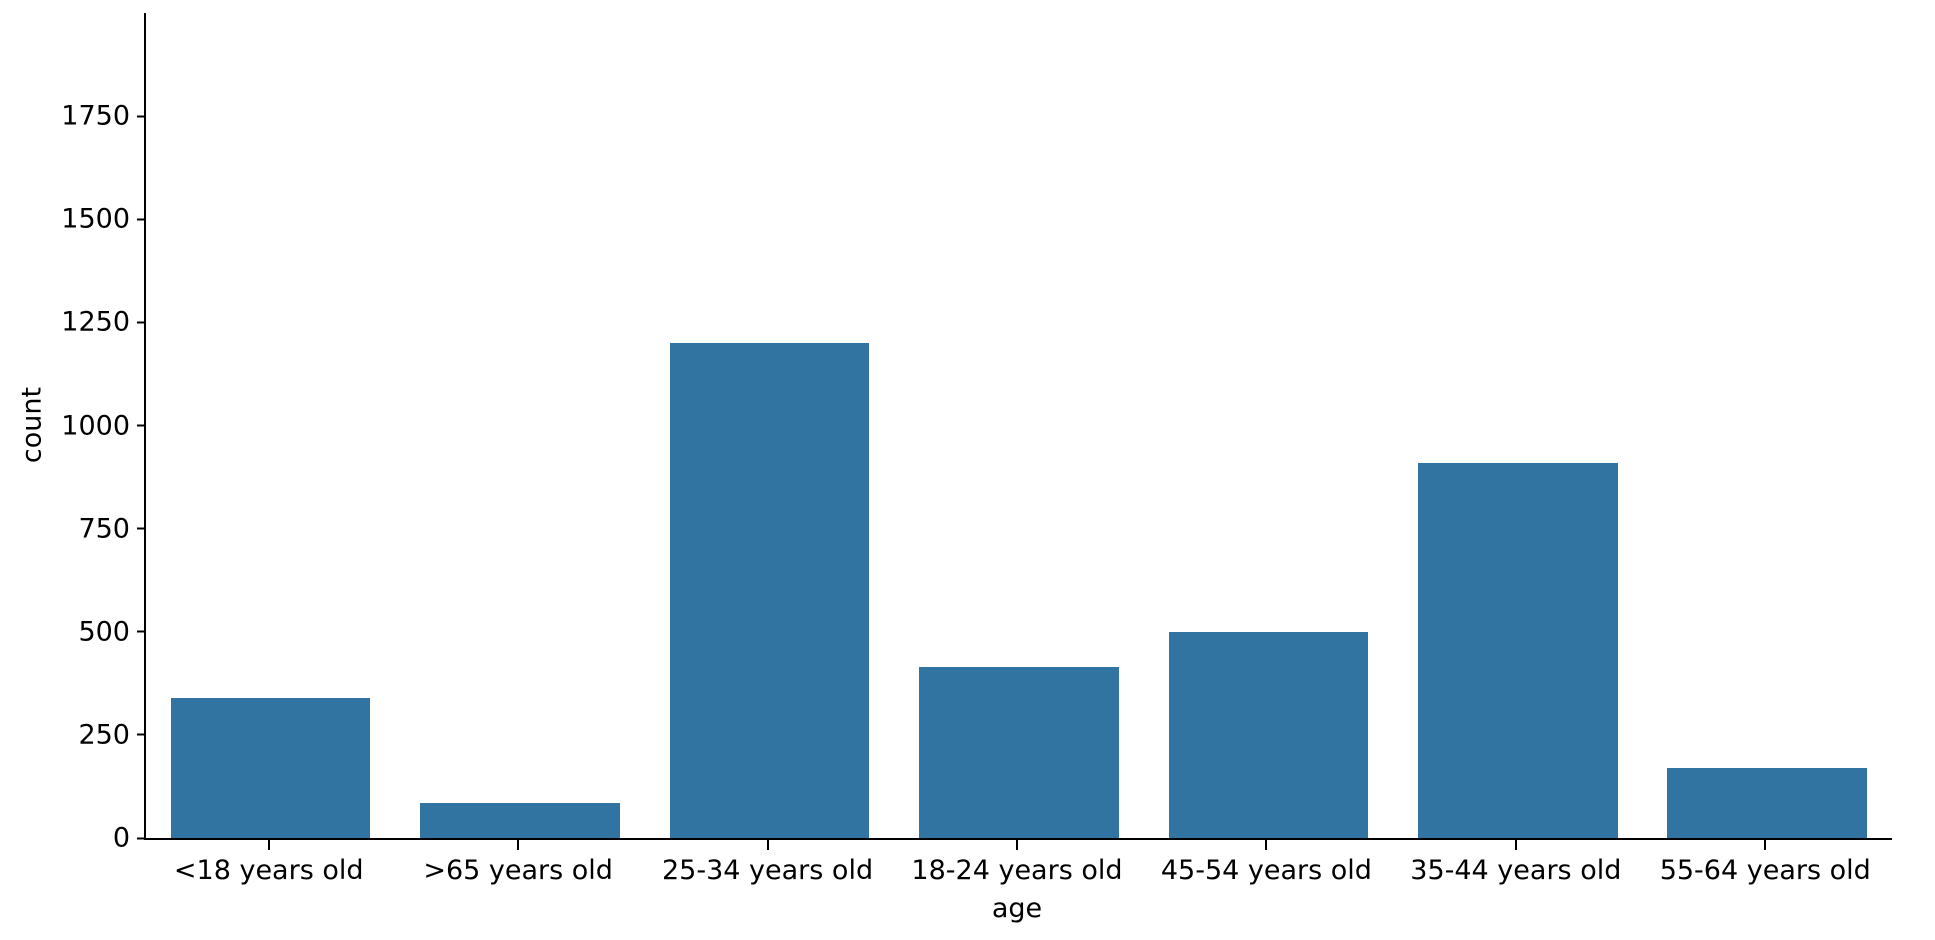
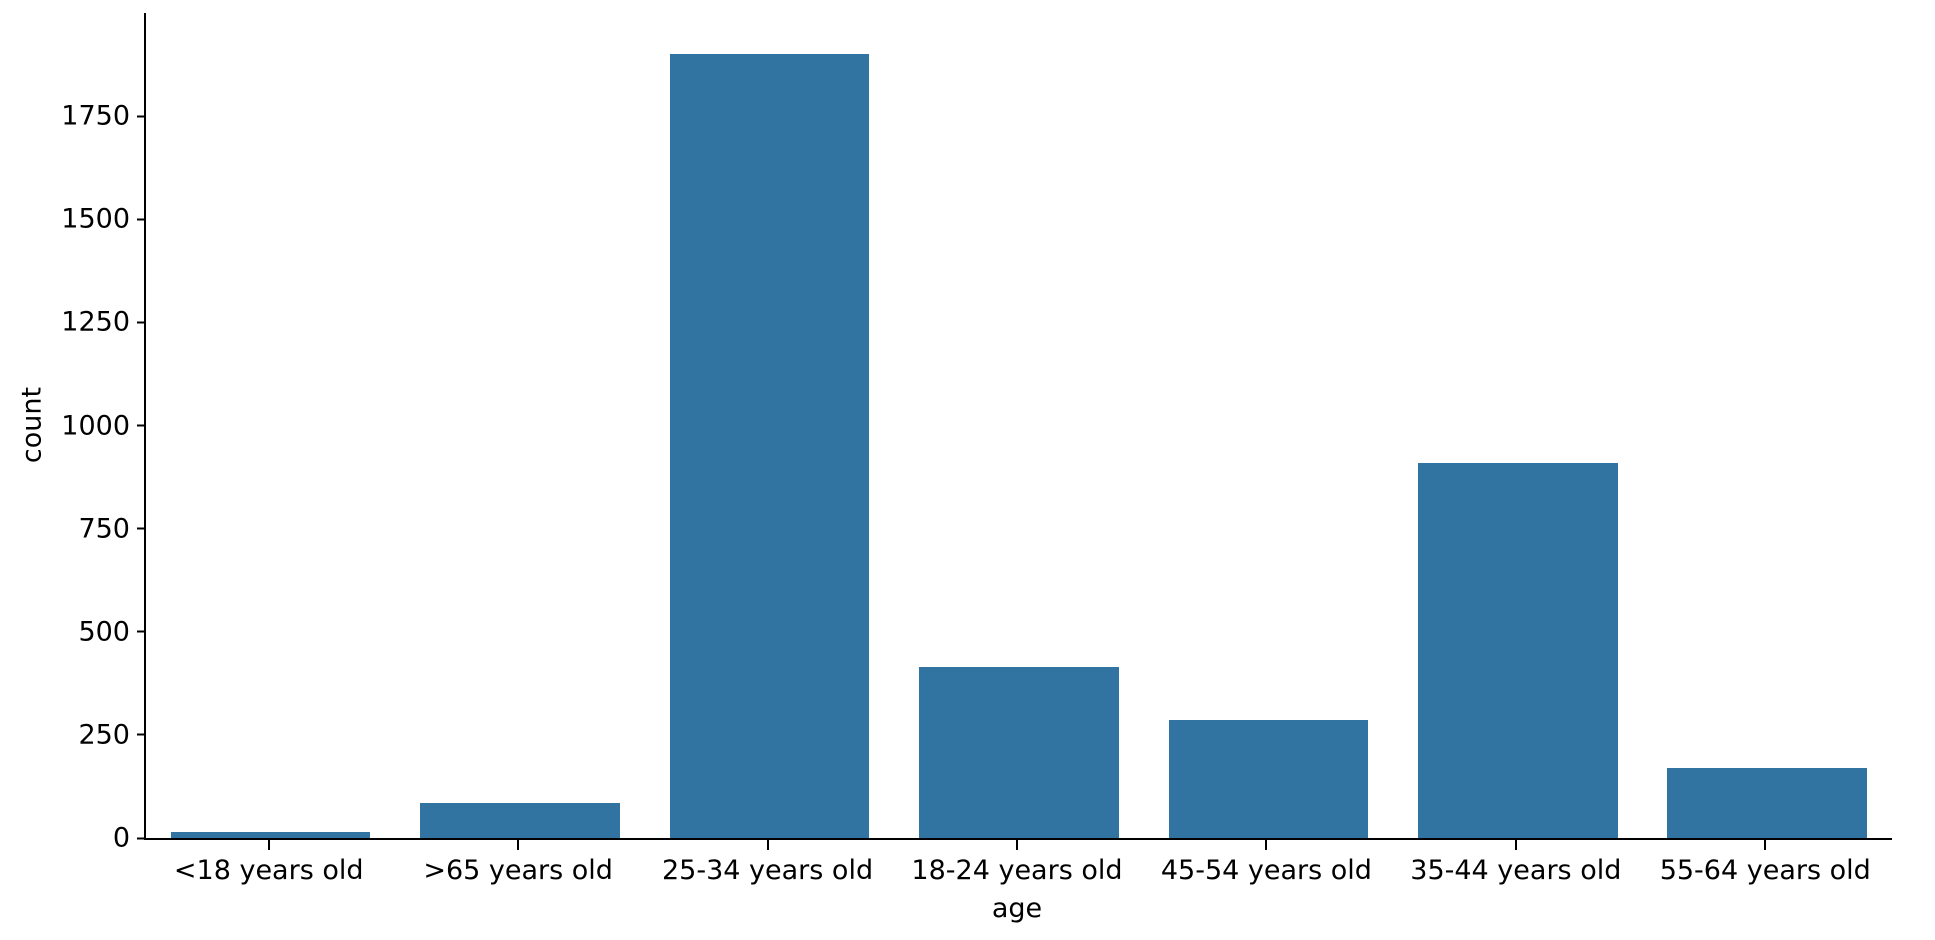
<18 years old: 340 -> 20
25-34 years old: 1200 -> 1900
45-54 years old: 500 -> 280
